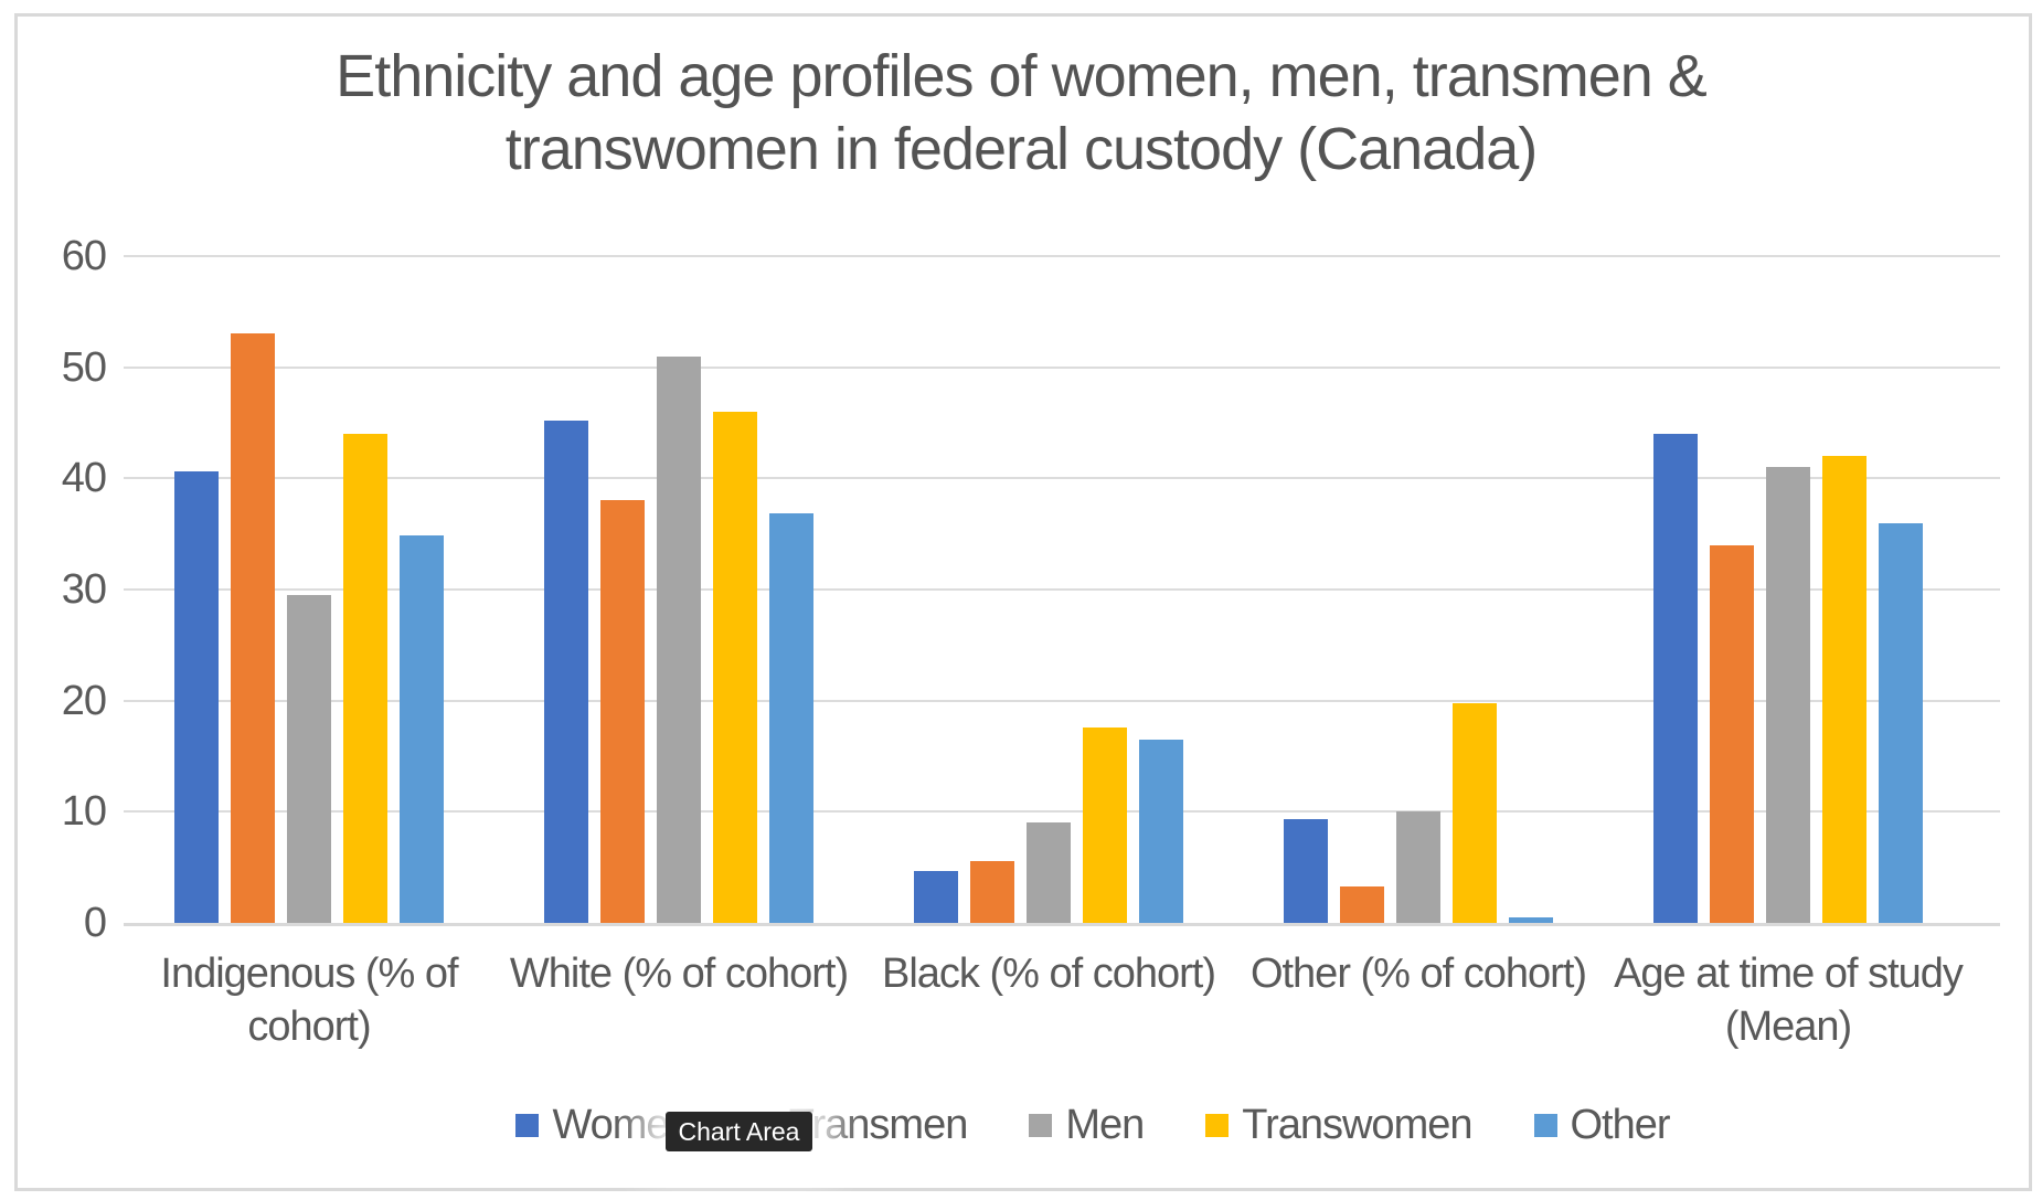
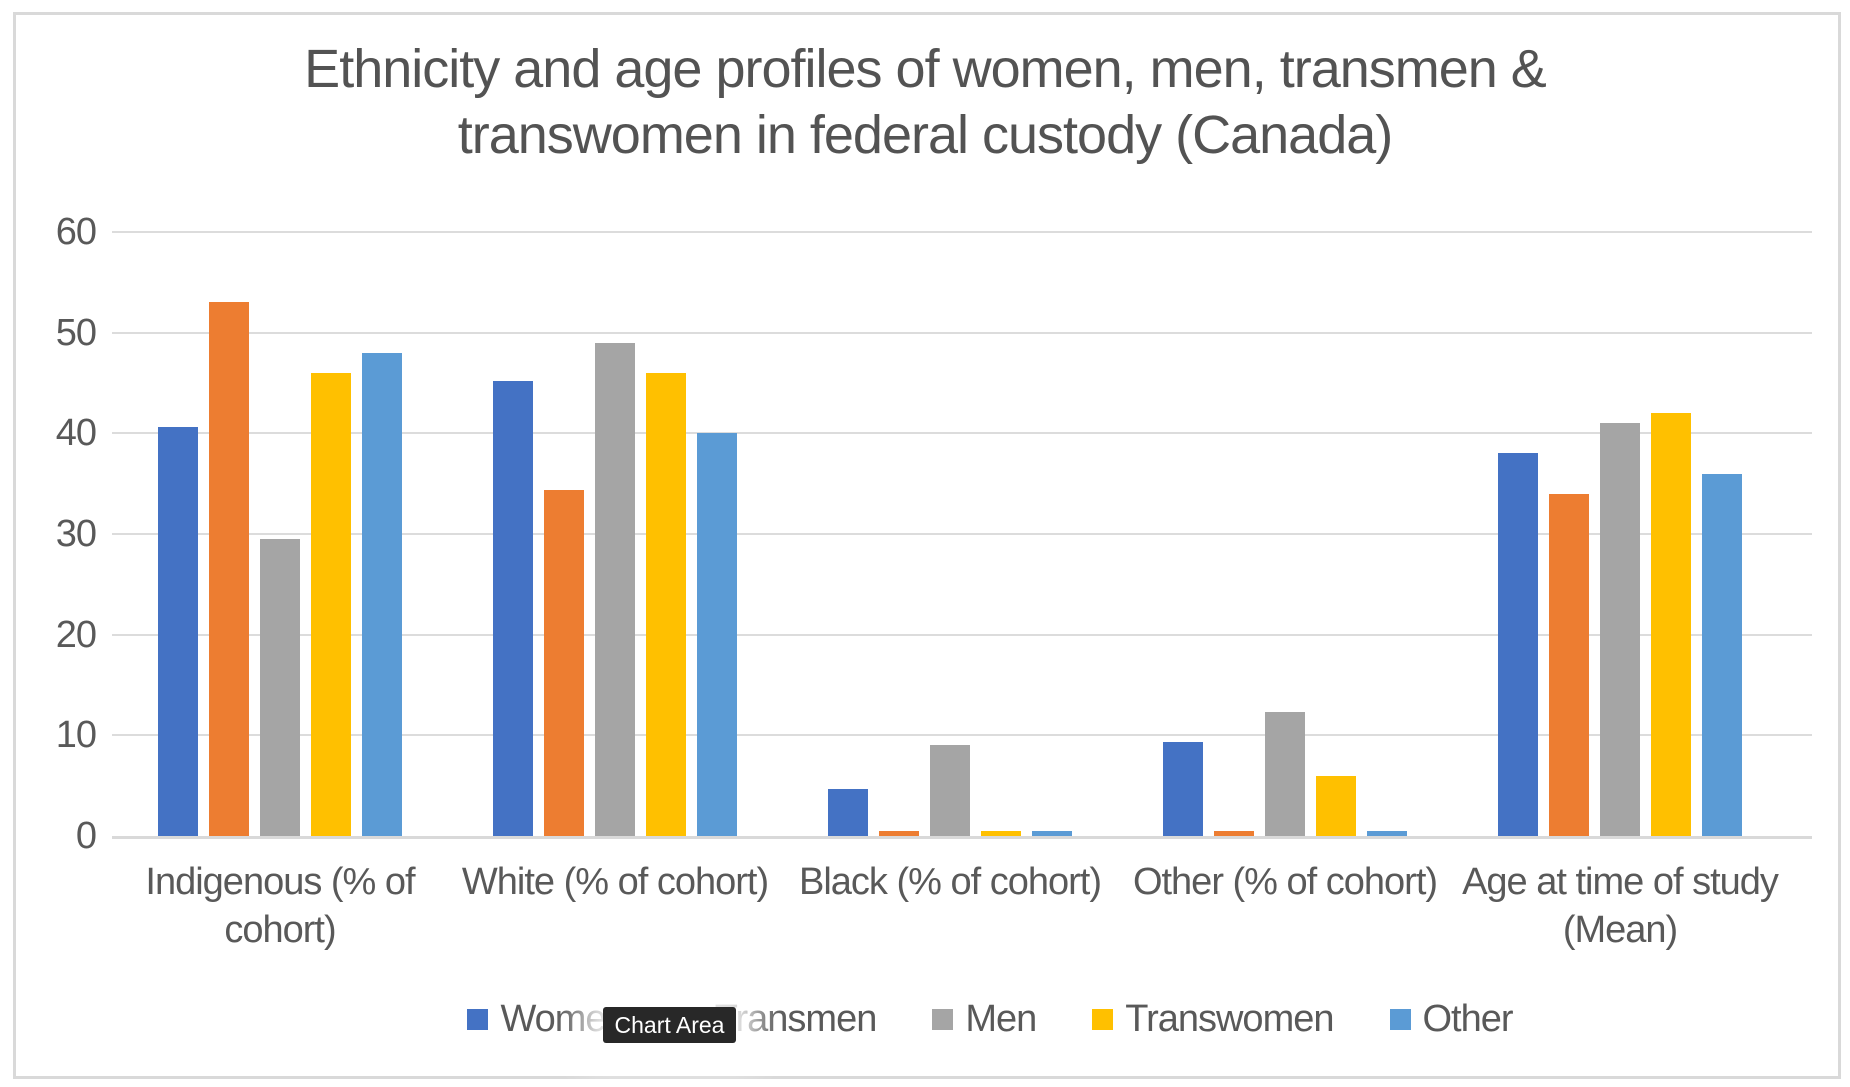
Transwomen/Indigenous (% of cohort): 44.0 -> 46.0
Other/Indigenous (% of cohort): 34.9 -> 48.0
Transmen/White (% of cohort): 38.0 -> 34.4
Men/White (% of cohort): 51.0 -> 49.0
Other/White (% of cohort): 36.9 -> 40.0
Transmen/Black (% of cohort): 5.6 -> 0.5
Transwomen/Black (% of cohort): 17.6 -> 0.5
Other/Black (% of cohort): 16.5 -> 0.5
Transmen/Other (% of cohort): 3.3 -> 0.5
Men/Other (% of cohort): 10.0 -> 12.3
Transwomen/Other (% of cohort): 19.8 -> 6.0
Women/Age at time of study (Mean): 44.0 -> 38.0
